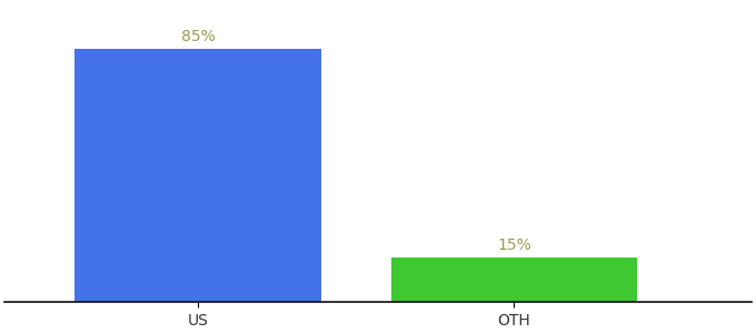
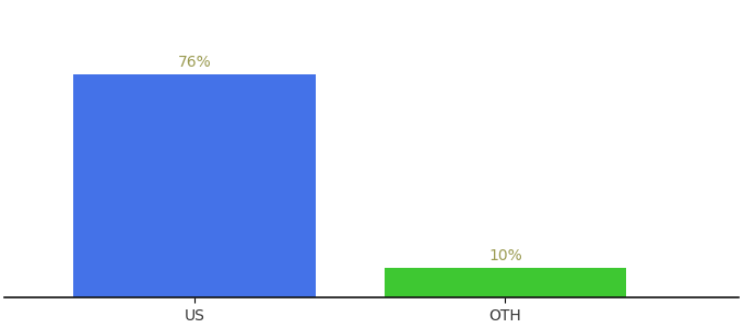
US: 85% -> 76%
OTH: 15% -> 10%
